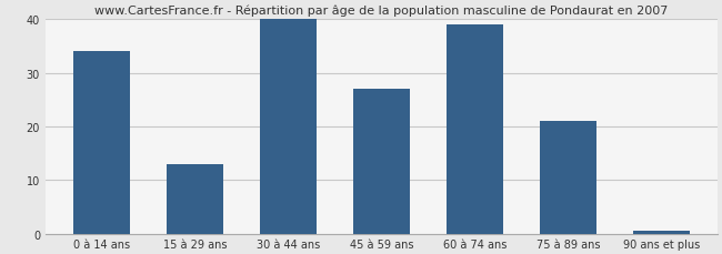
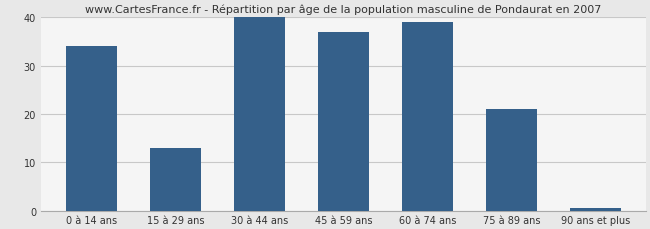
45 à 59 ans: 27.0 -> 37.0
